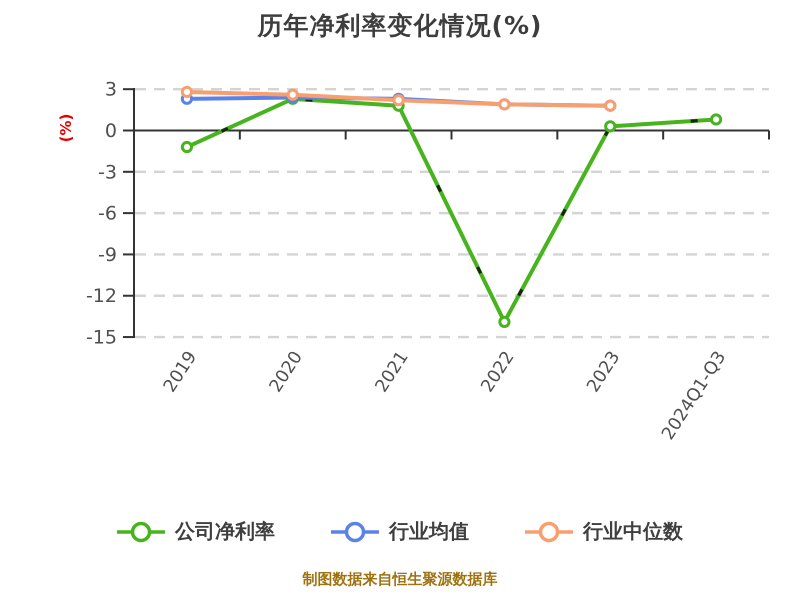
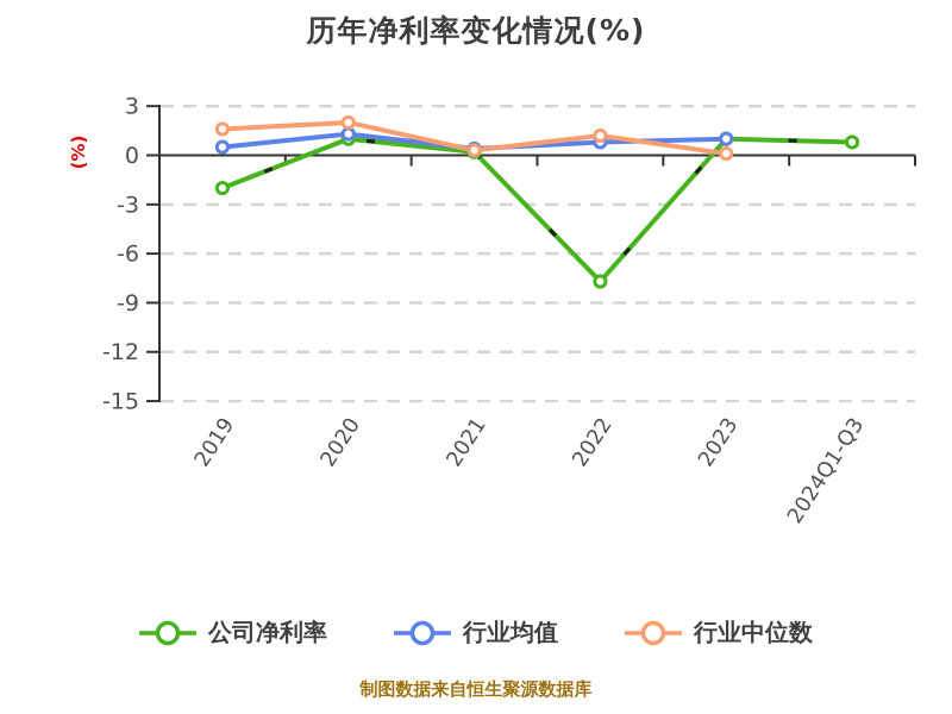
公司净利率/2019: -1.2 -> -2.0
行业均值/2019: 2.3 -> 0.5
行业中位数/2019: 2.8 -> 1.6
公司净利率/2020: 2.3 -> 1.0
行业均值/2020: 2.4 -> 1.3
行业中位数/2020: 2.6 -> 2.0
公司净利率/2021: 1.8 -> 0.2
行业均值/2021: 2.3 -> 0.4
行业中位数/2021: 2.2 -> 0.3
公司净利率/2022: -13.9 -> -7.7
行业均值/2022: 1.9 -> 0.8
行业中位数/2022: 1.9 -> 1.2
公司净利率/2023: 0.3 -> 1.0
行业均值/2023: 1.8 -> 1.0
行业中位数/2023: 1.8 -> 0.1
